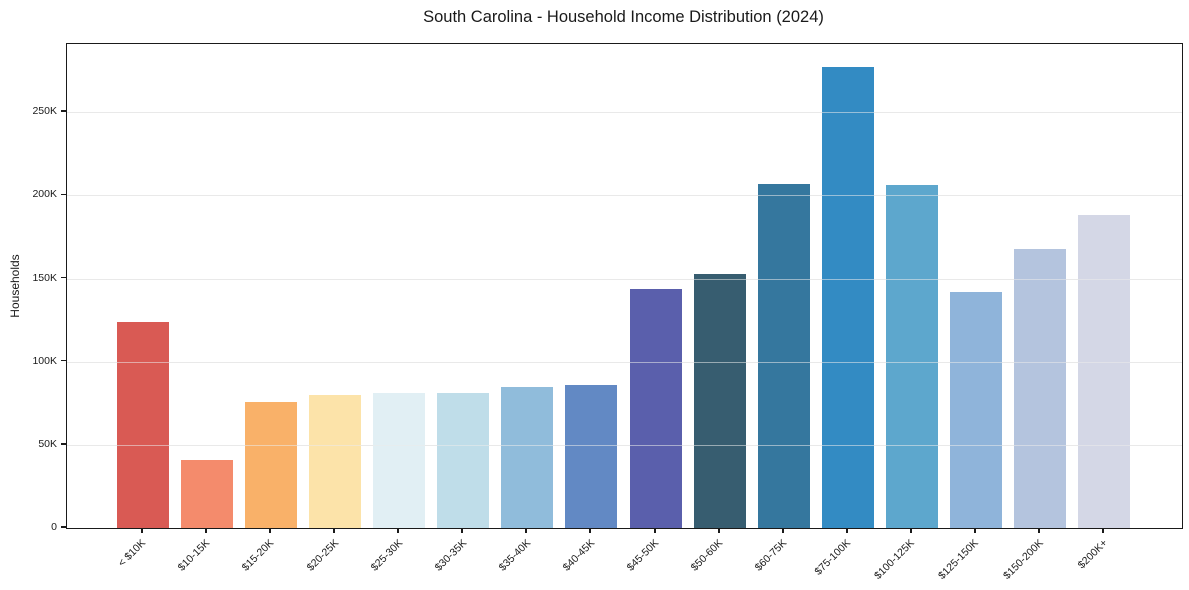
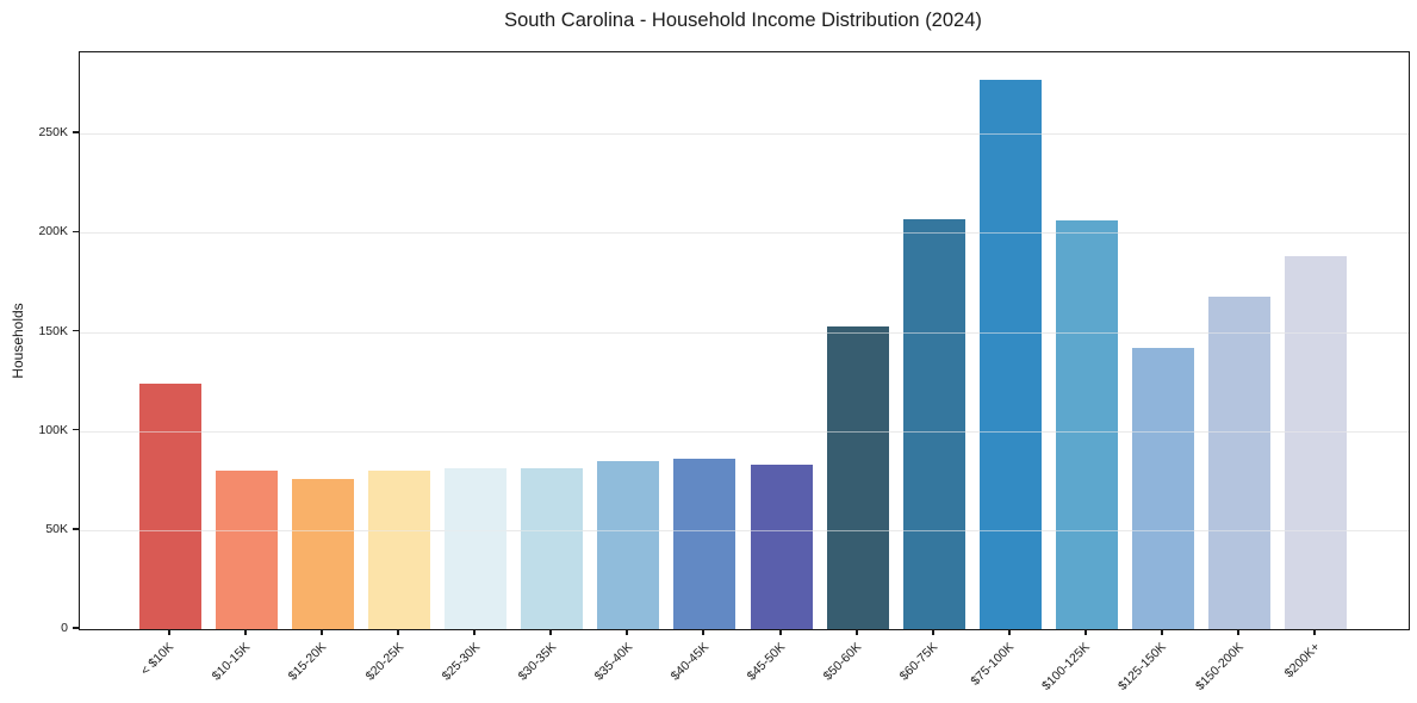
$10-15K: 41K -> 80K
$45-50K: 144K -> 83K
